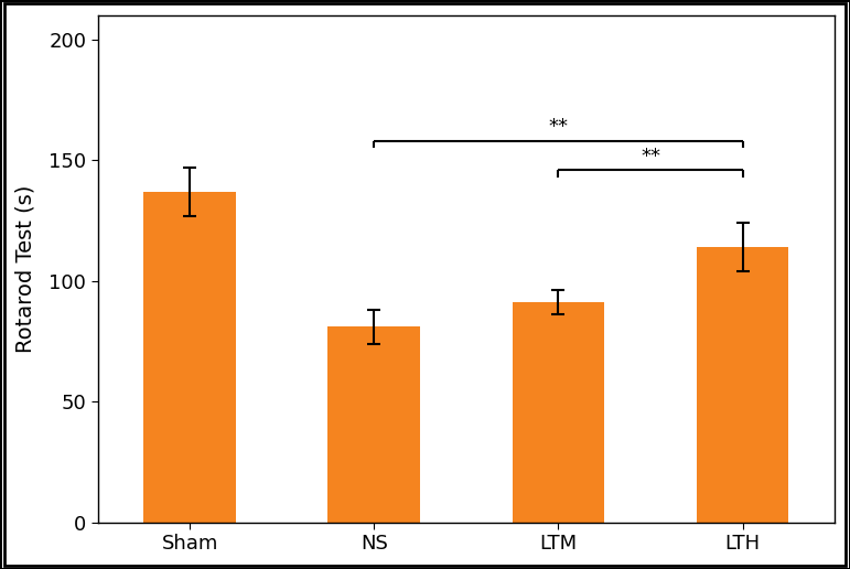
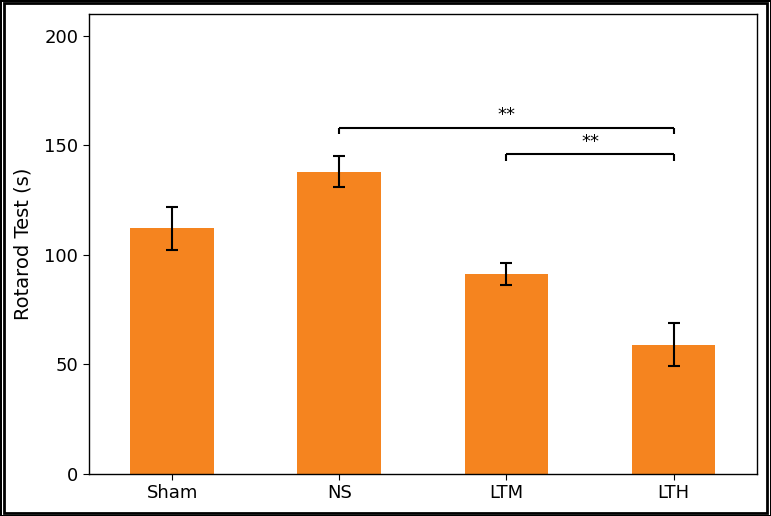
Sham: 137 -> 112
NS: 81 -> 138
LTH: 114 -> 59
